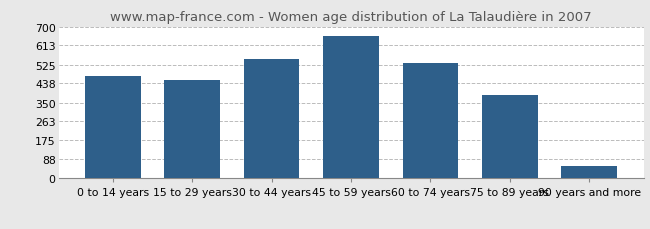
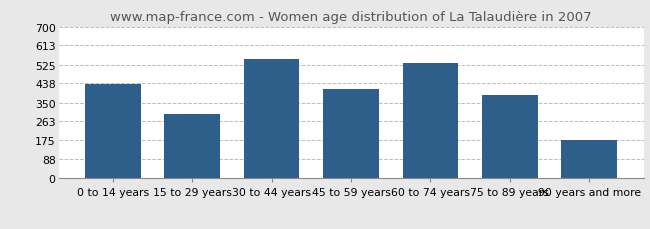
0 to 14 years: 471 -> 435
15 to 29 years: 456 -> 295
45 to 59 years: 655 -> 410
90 years and more: 57 -> 175
